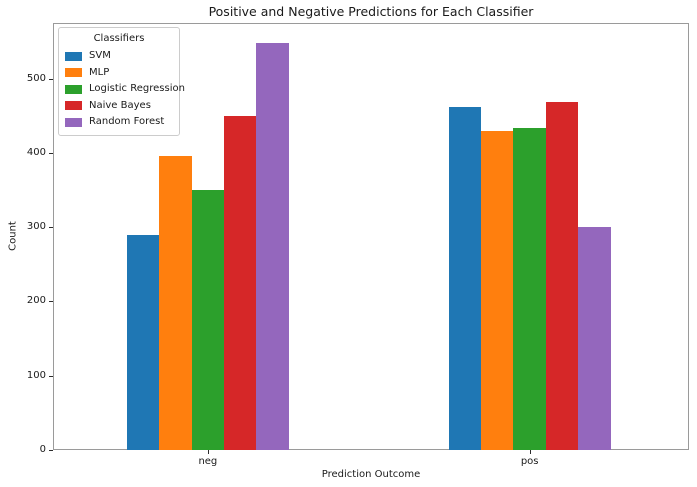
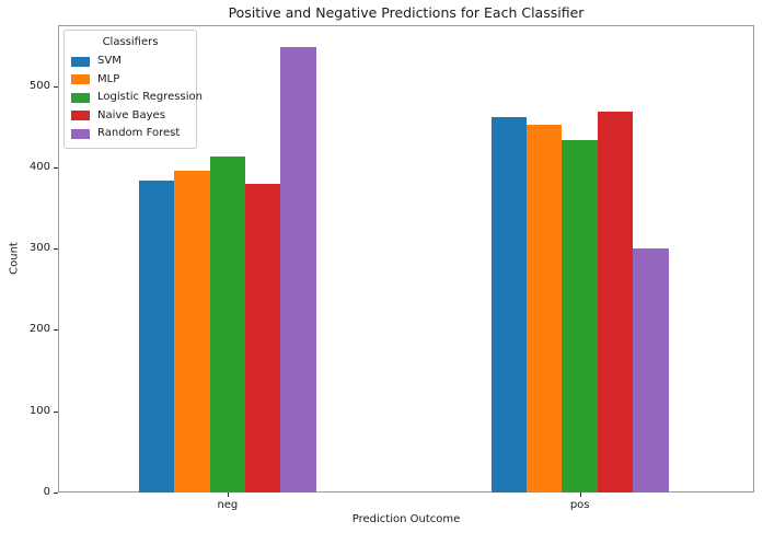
SVM/neg: 290 -> 380
Logistic Regression/neg: 350 -> 410
Naive Bayes/neg: 450 -> 380
MLP/pos: 430 -> 450
